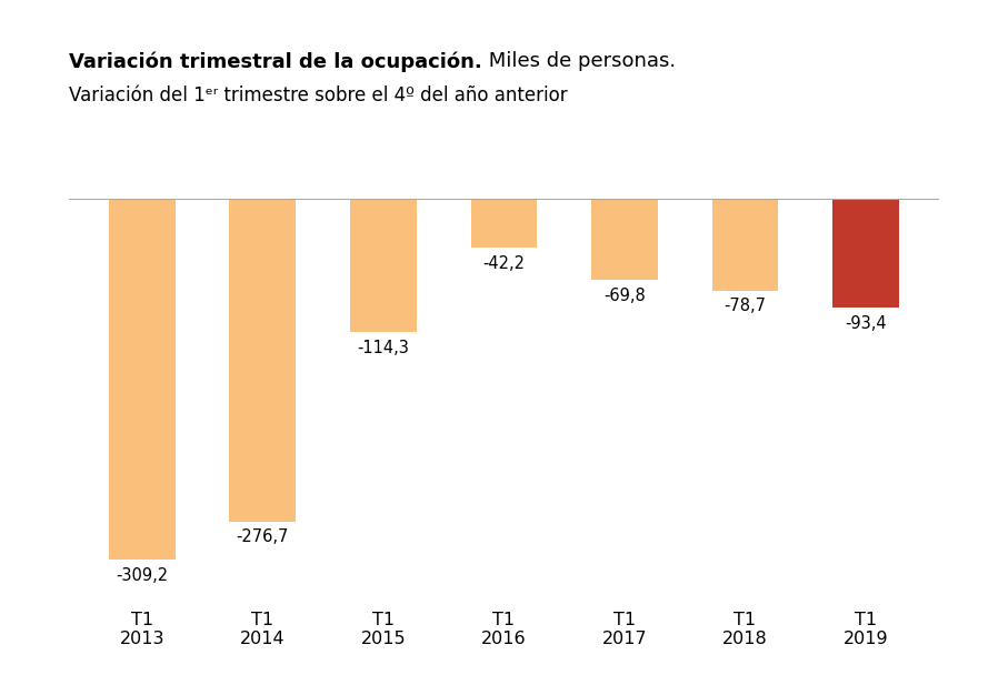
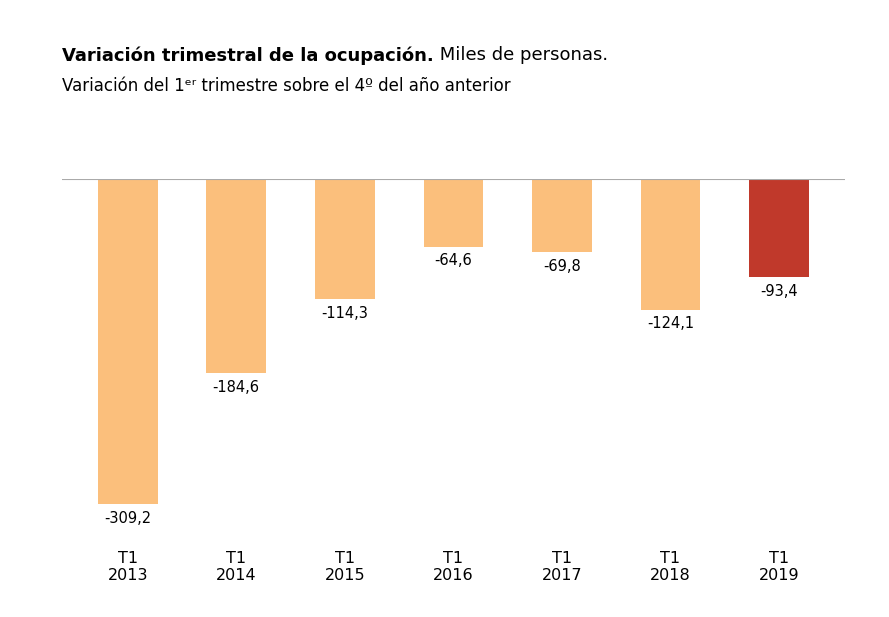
T1 2014: -276,7 -> -184,6
T1 2016: -42,2 -> -64,6
T1 2018: -78,7 -> -124,1
